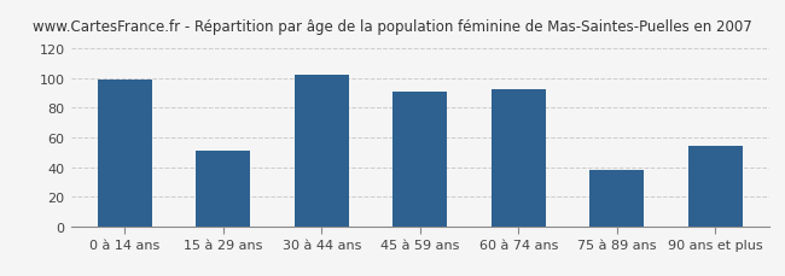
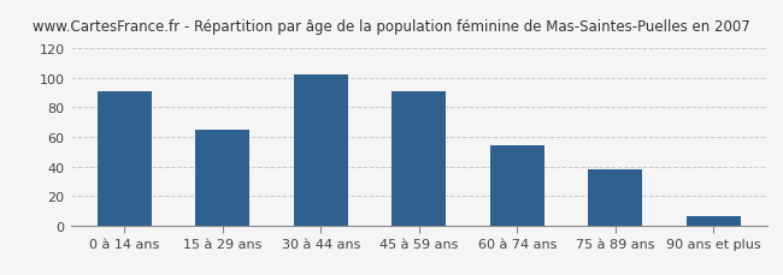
0 à 14 ans: 99 -> 91
15 à 29 ans: 51 -> 65
60 à 74 ans: 93 -> 54
90 ans et plus: 54 -> 6
